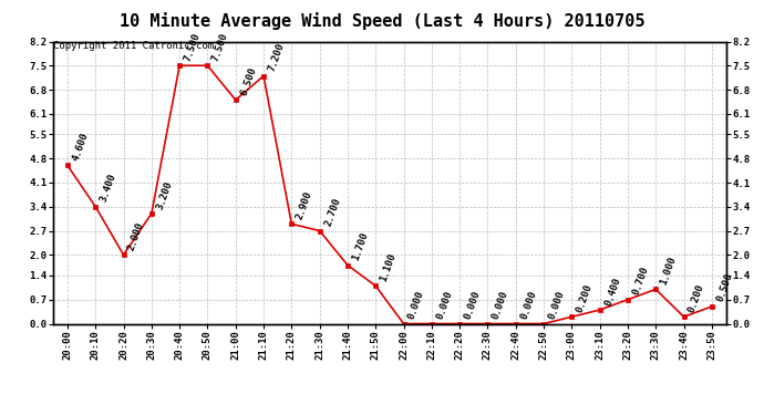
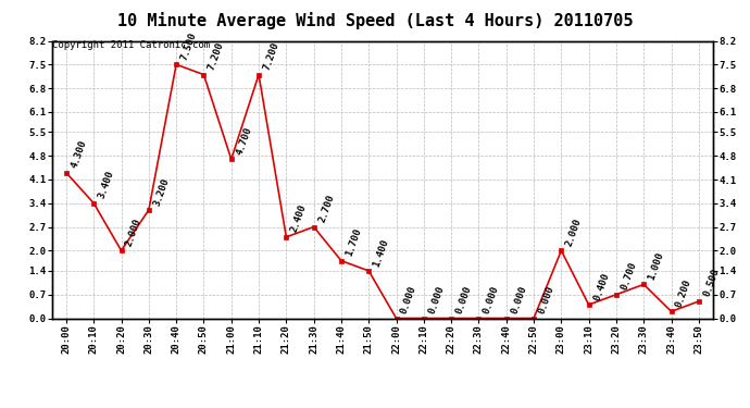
20:00: 4.600 -> 4.300
20:50: 7.500 -> 7.200
21:00: 6.500 -> 4.700
21:20: 2.900 -> 2.400
21:50: 1.100 -> 1.400
23:00: 0.200 -> 2.000
